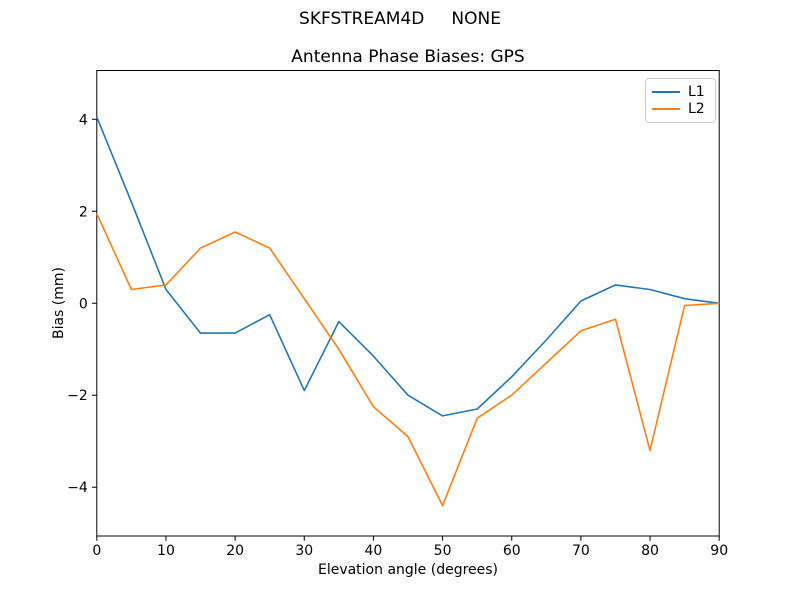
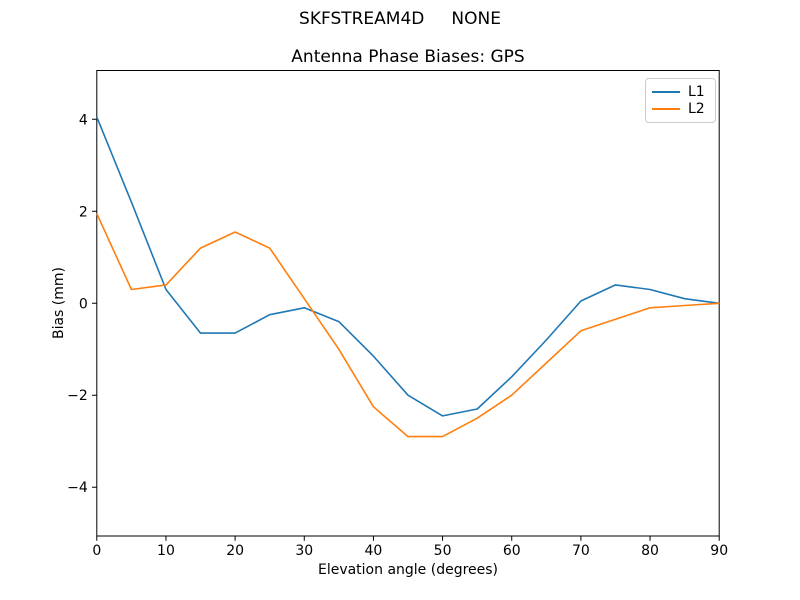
L1/30: -1.9 -> -0.1
L2/50: -4.4 -> -2.9
L2/80: -3.2 -> -0.1
